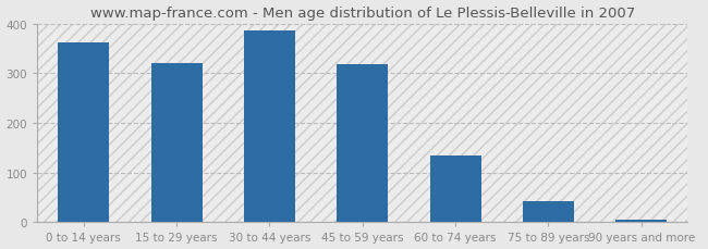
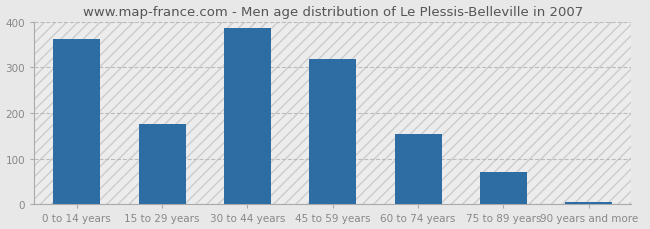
15 to 29 years: 320 -> 175
60 to 74 years: 135 -> 155
75 to 89 years: 43 -> 70
